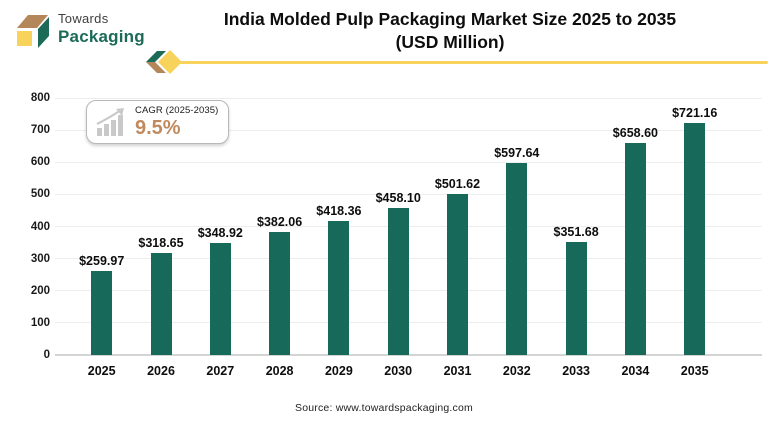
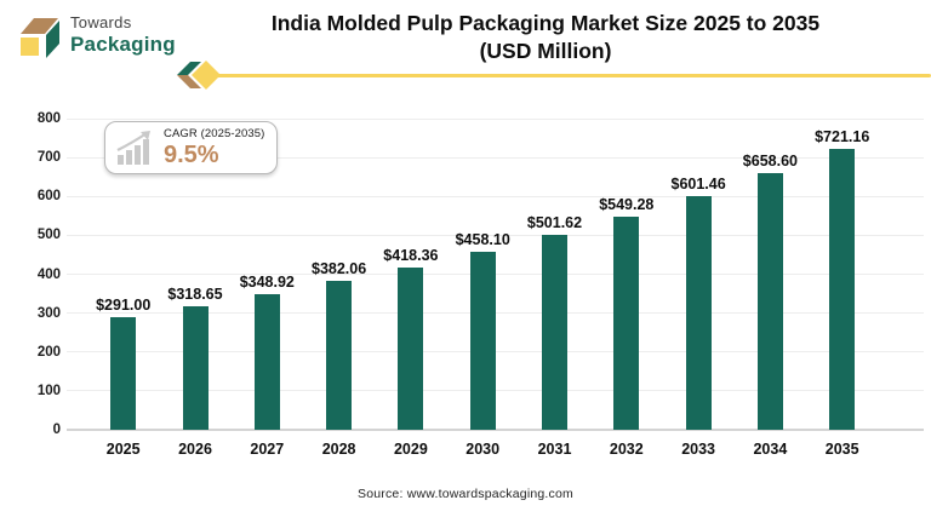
2025: $259.97 -> $291.00
2032: $597.64 -> $549.28
2033: $351.68 -> $601.46
